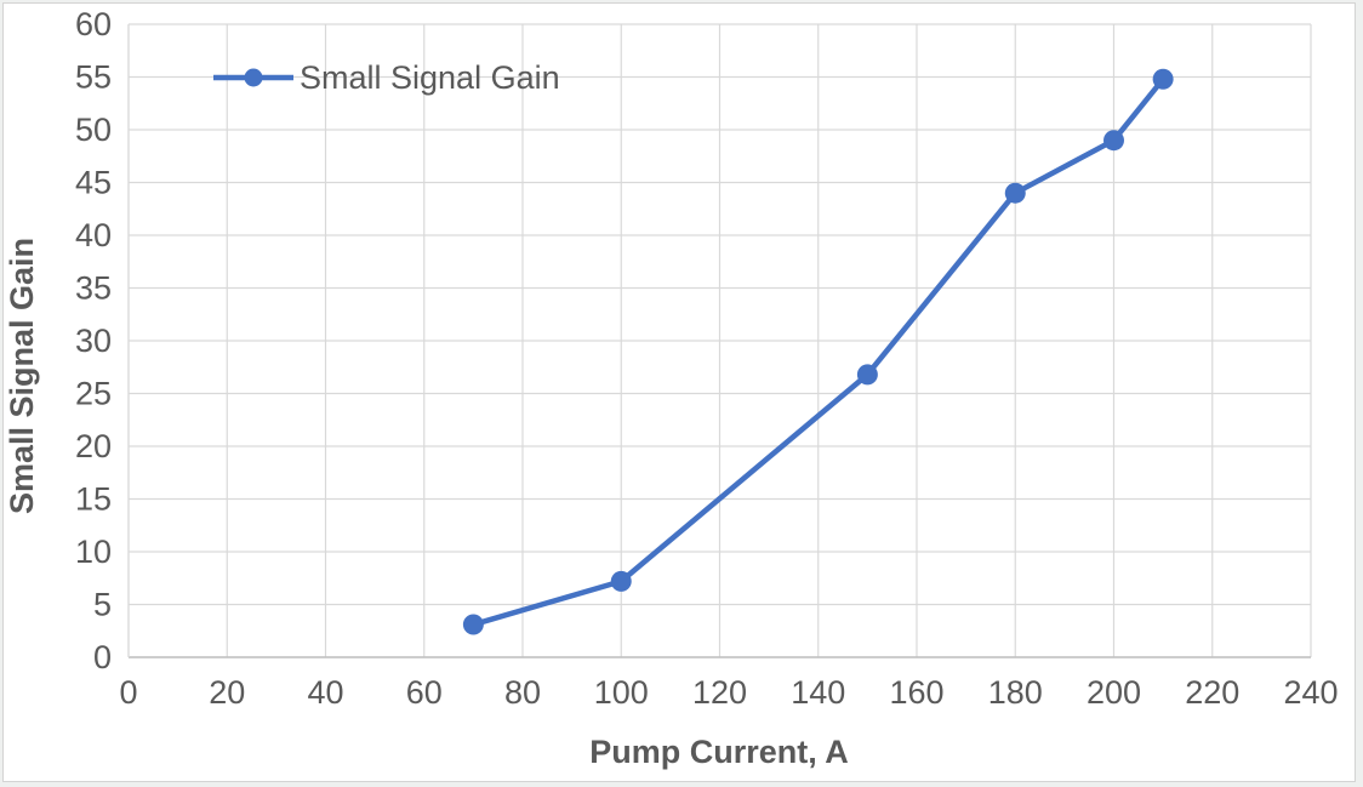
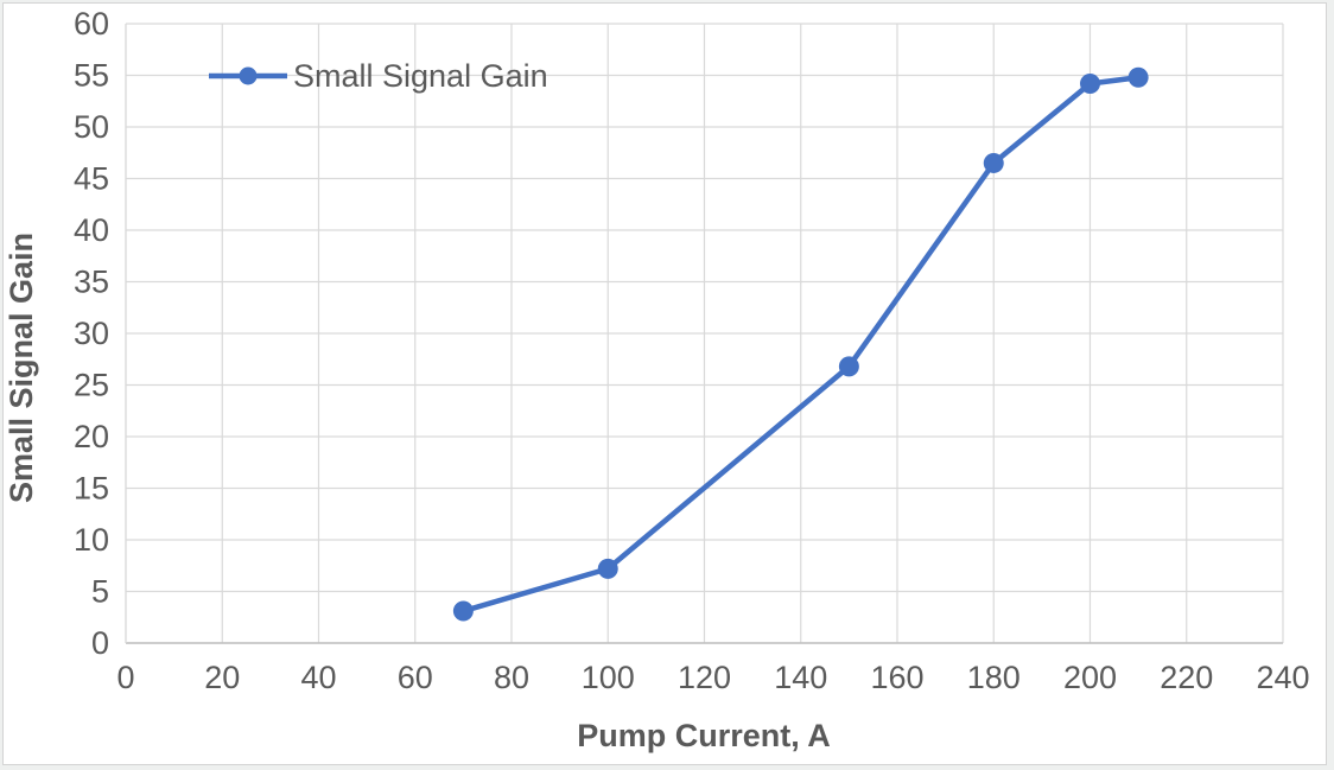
180: 44 -> 46
200: 49 -> 54
